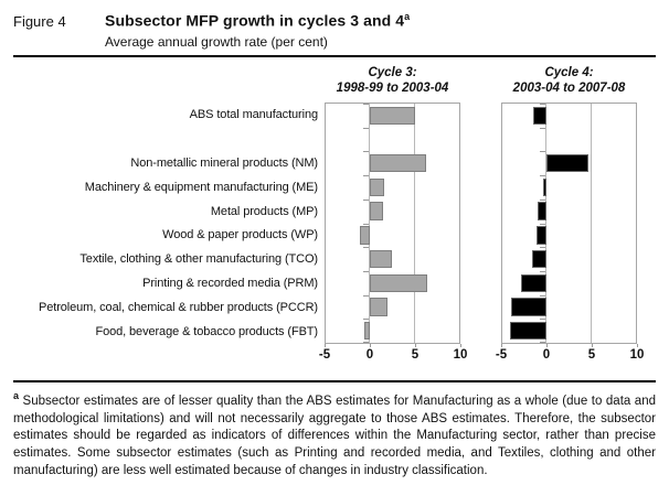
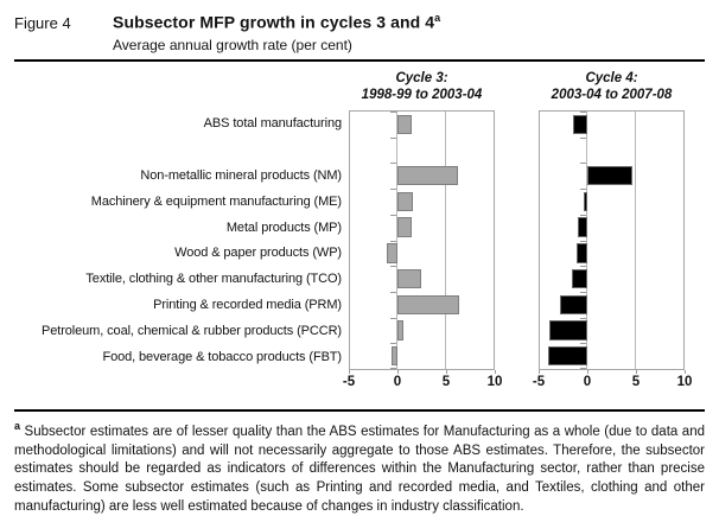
Cycle 3:/ABS total manufacturing: 5 -> 1
Cycle 3:/Petroleum, coal, chemical & rubber products (PCCR): 2 -> 1
